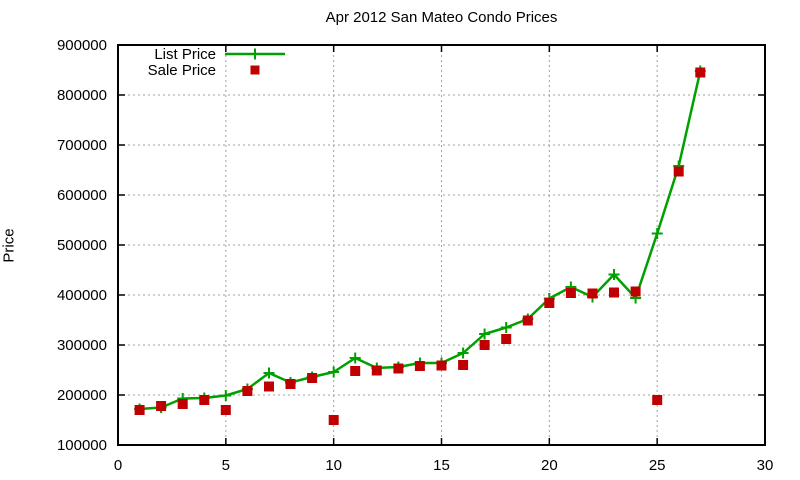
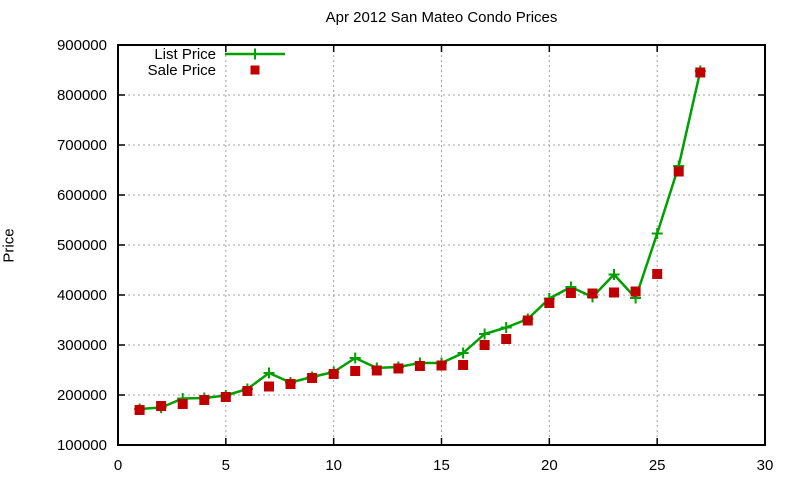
Sale Price/5: 170000 -> 200000
Sale Price/10: 150000 -> 240000
Sale Price/25: 190000 -> 440000
